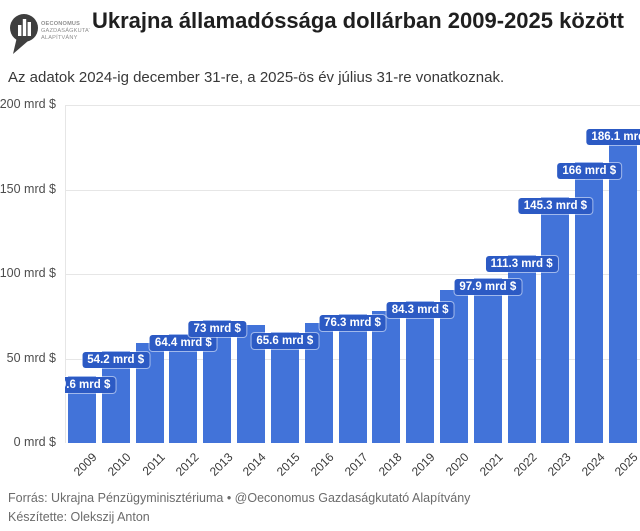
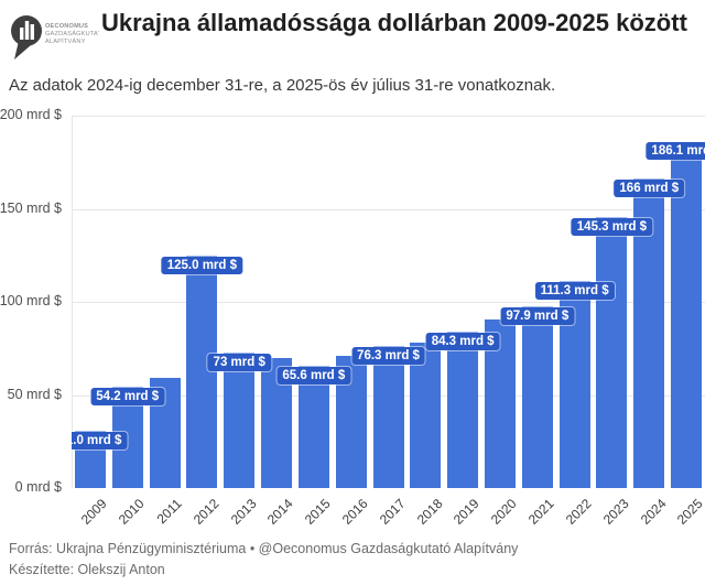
2009: 39.6 -> 31.0
2012: 64.4 -> 125.0
